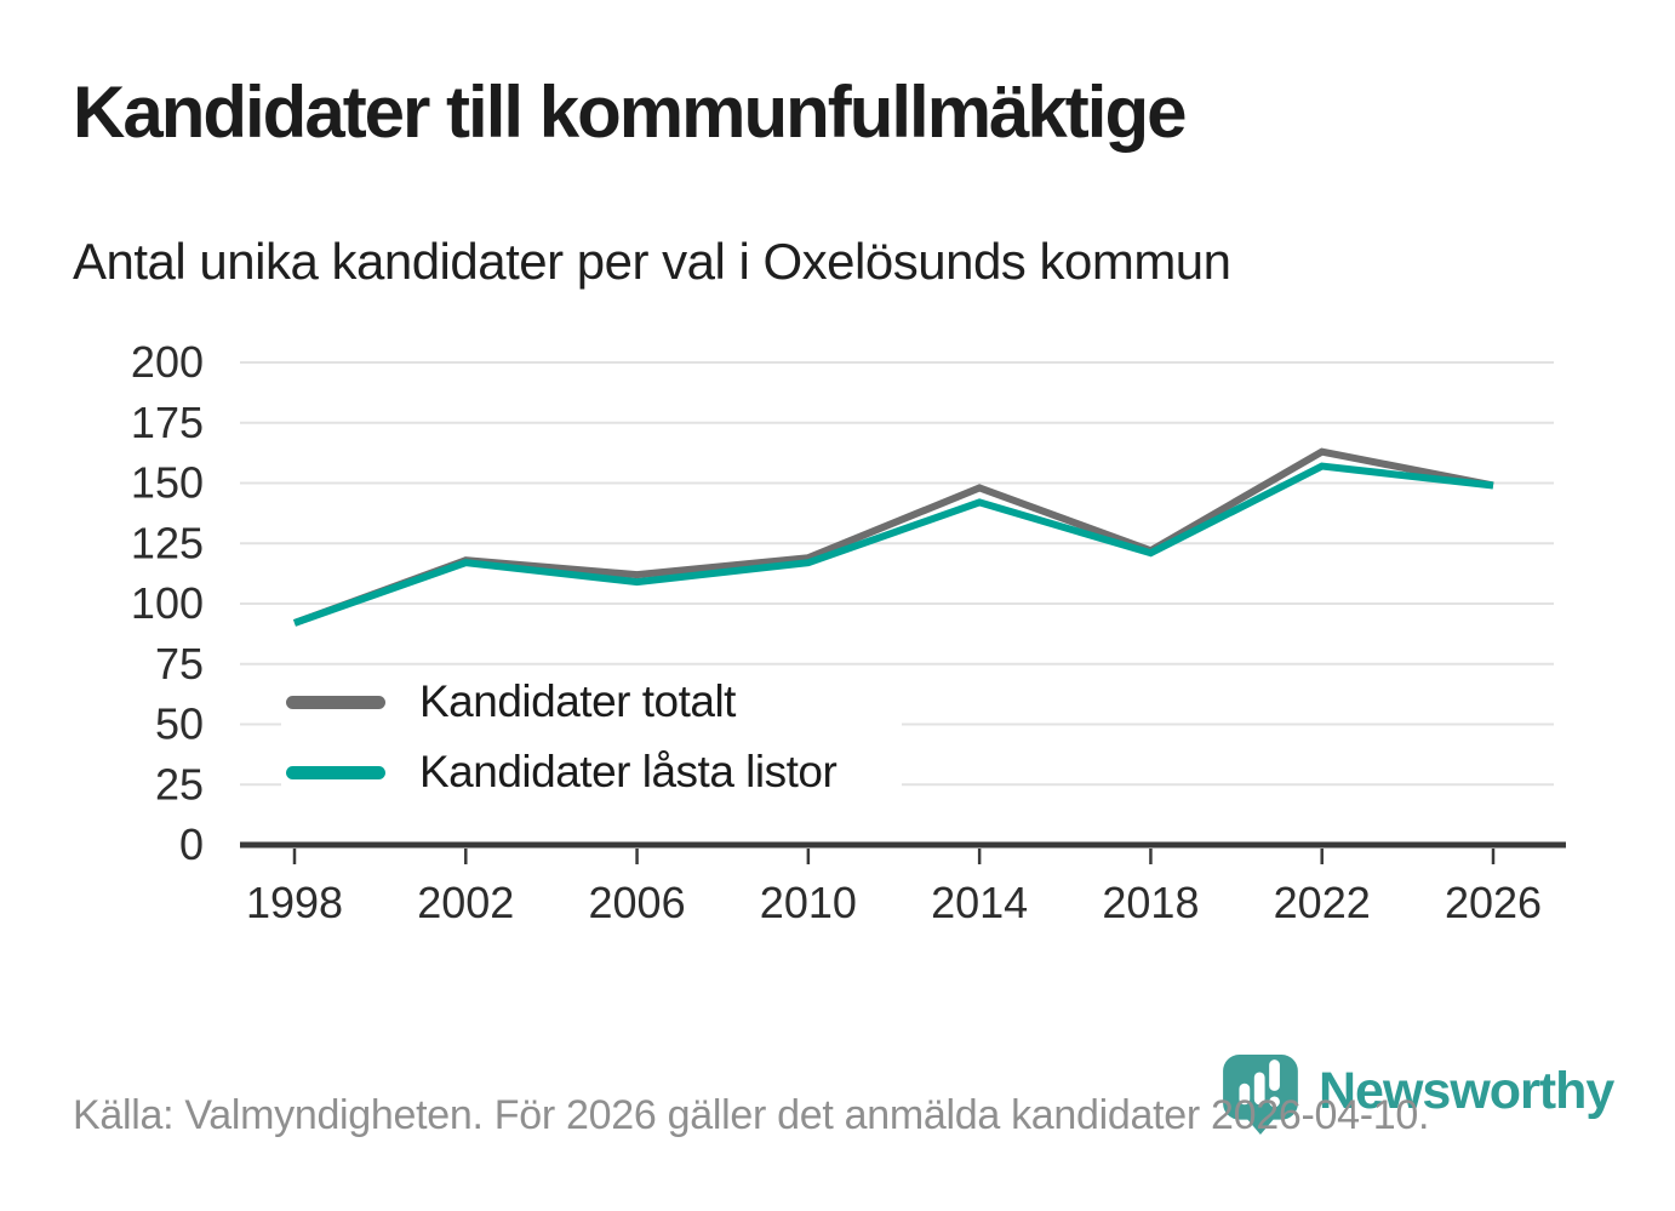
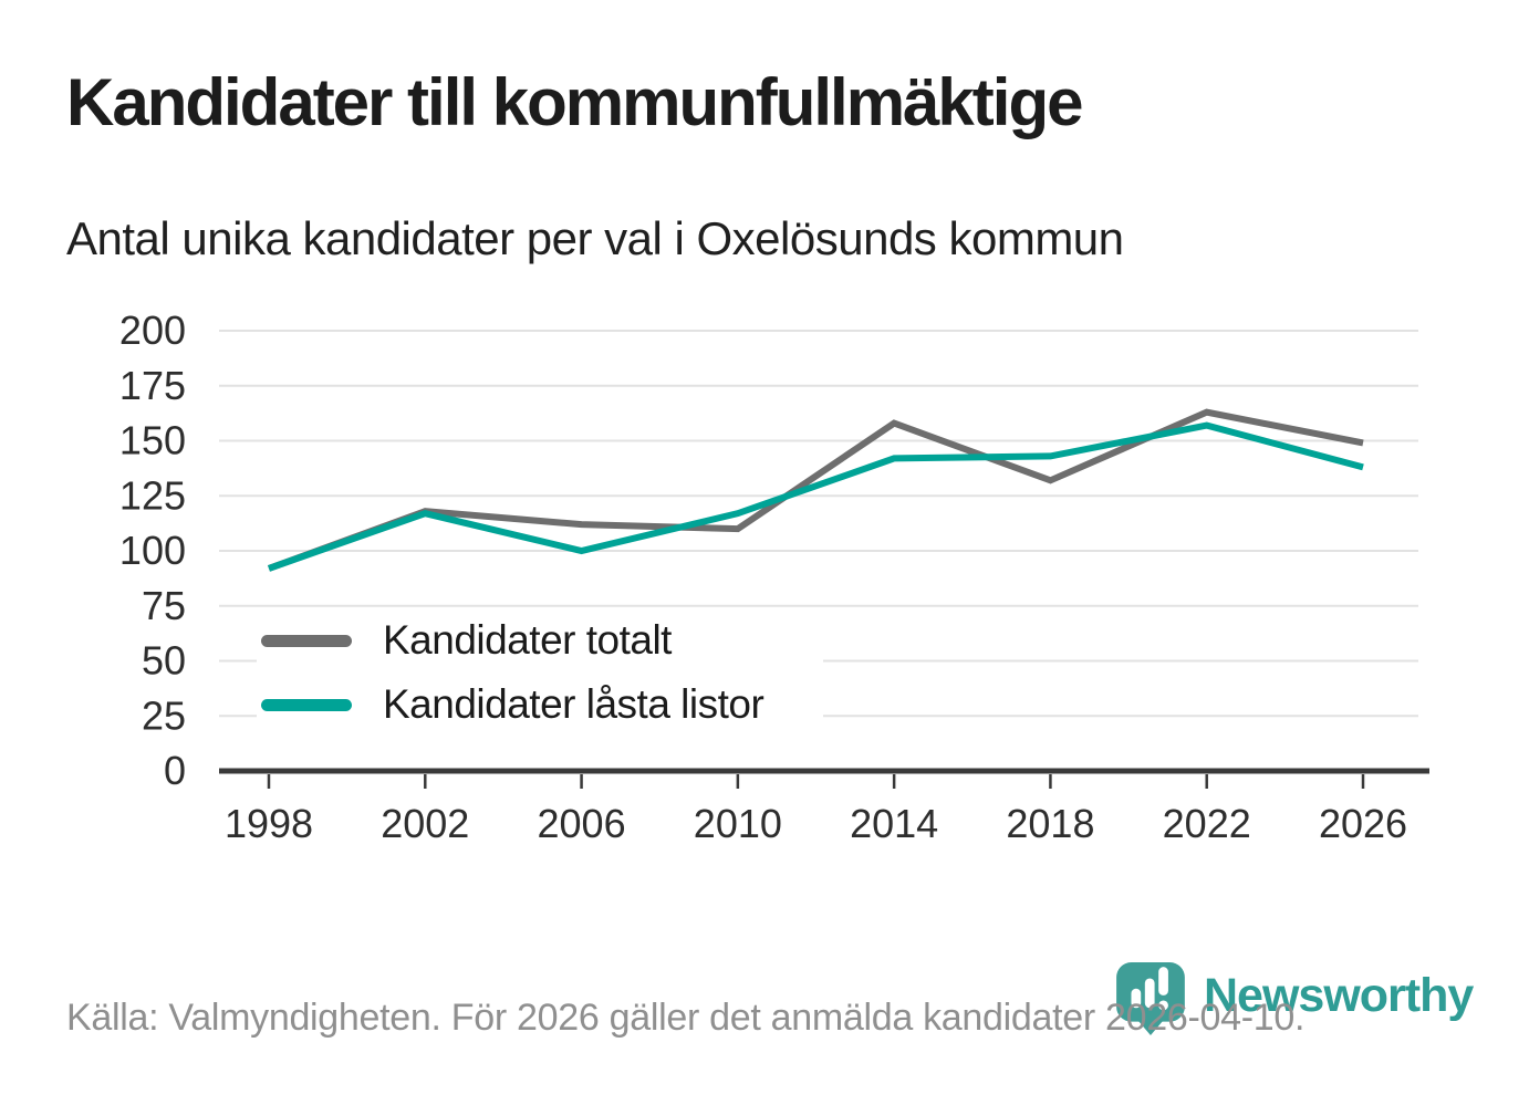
Kandidater låsta listor/2006: 109 -> 100
Kandidater totalt/2010: 119 -> 110
Kandidater totalt/2014: 148 -> 158
Kandidater totalt/2018: 122 -> 132
Kandidater låsta listor/2018: 121 -> 143
Kandidater låsta listor/2026: 149 -> 138
